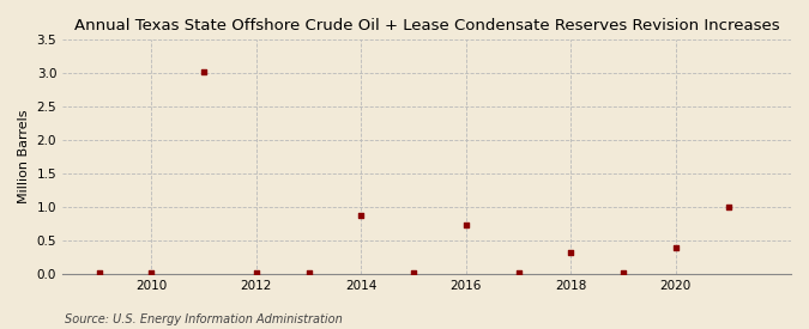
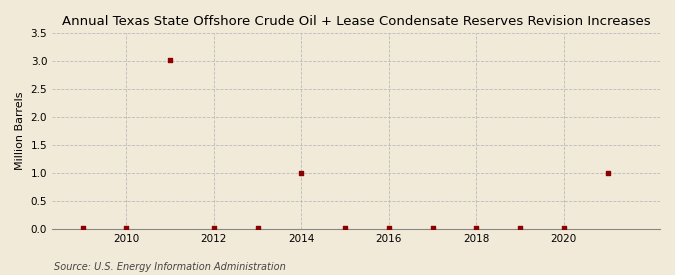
2014: 0.88 -> 1.00
2016: 0.72 -> 0.01
2018: 0.32 -> 0.01
2020: 0.38 -> 0.01
